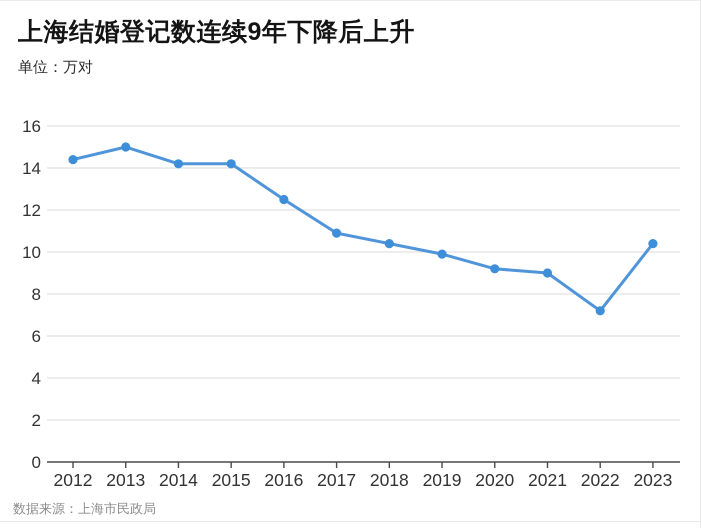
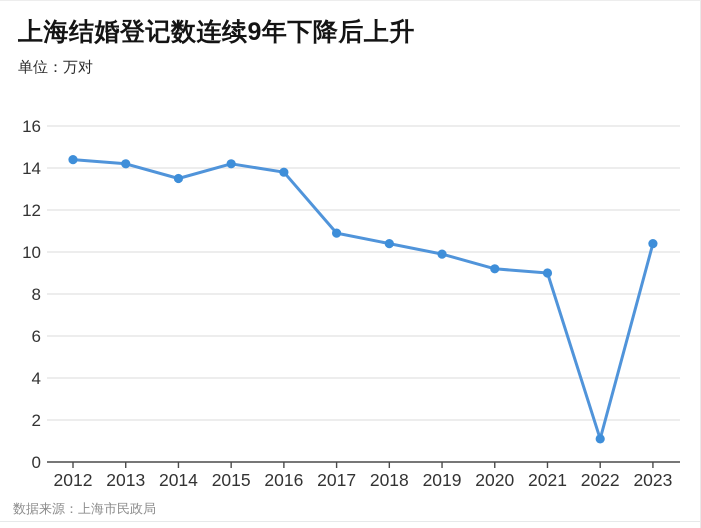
2013: 15.0 -> 14.2
2014: 14.2 -> 13.5
2016: 12.5 -> 13.8
2022: 7.2 -> 1.1
